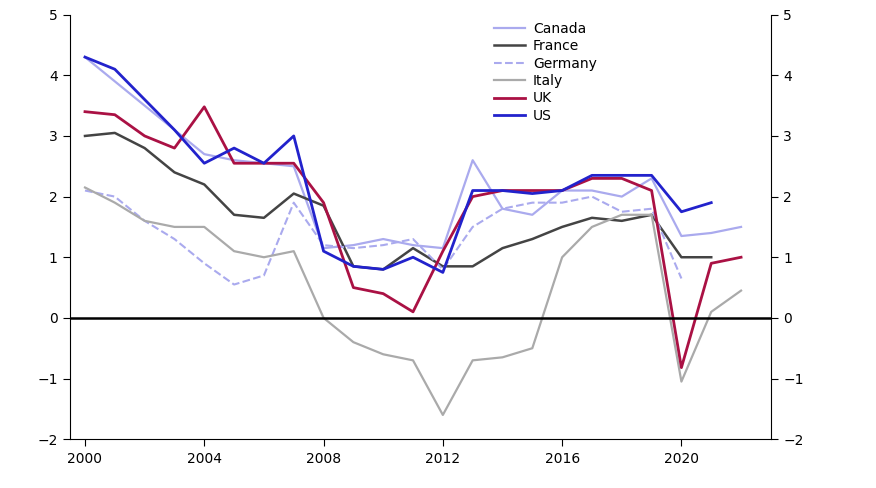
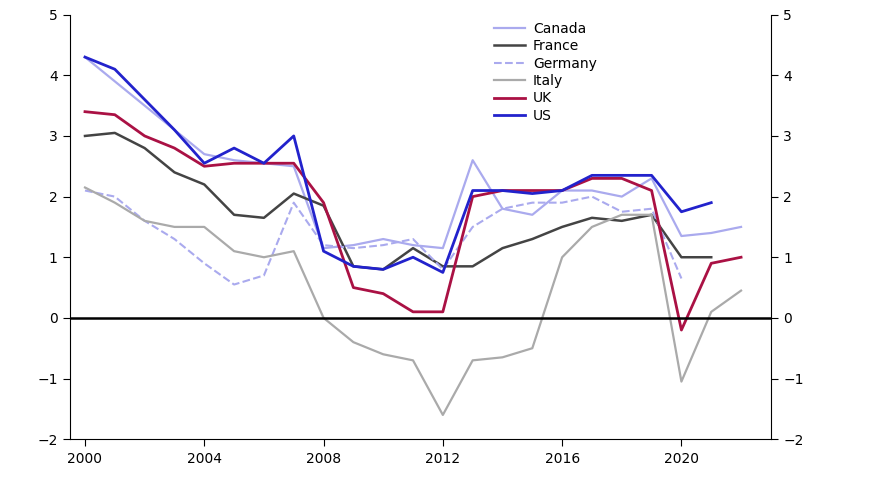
UK/2004: 3.48 -> 2.50
UK/2012: 1.10 -> 0.10
UK/2020: -0.82 -> -0.20
